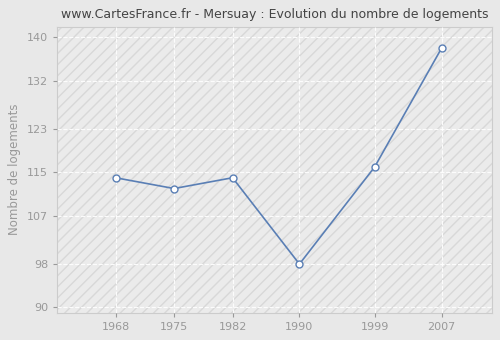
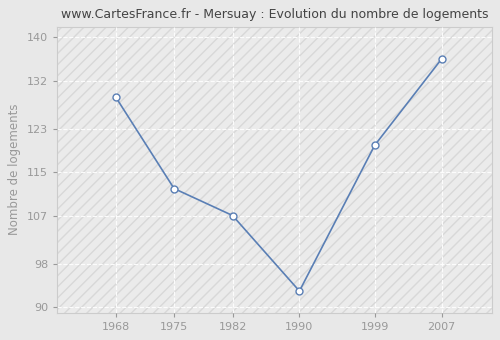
1968: 114 -> 129
1982: 114 -> 107
1990: 98 -> 93
1999: 116 -> 120
2007: 138 -> 136
